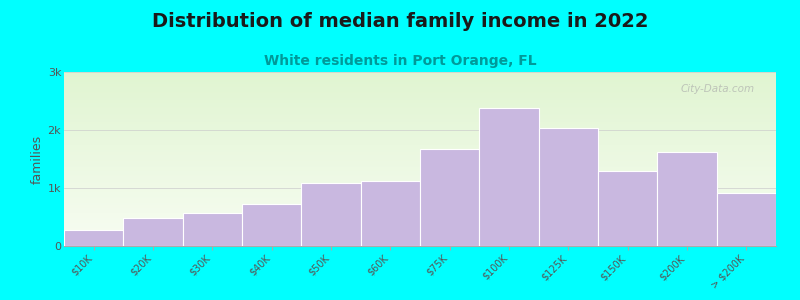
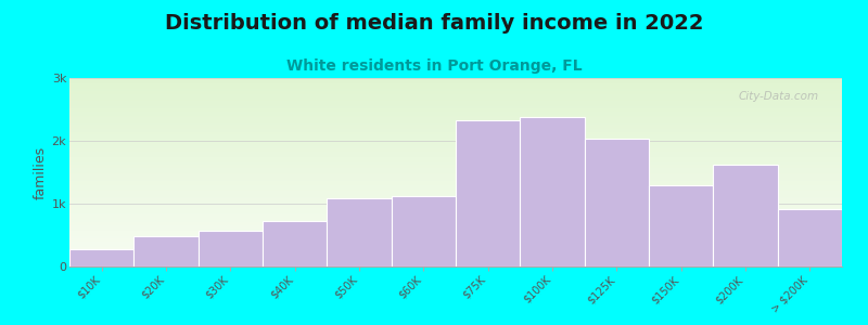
$75K: 1.68k -> 2.32k
